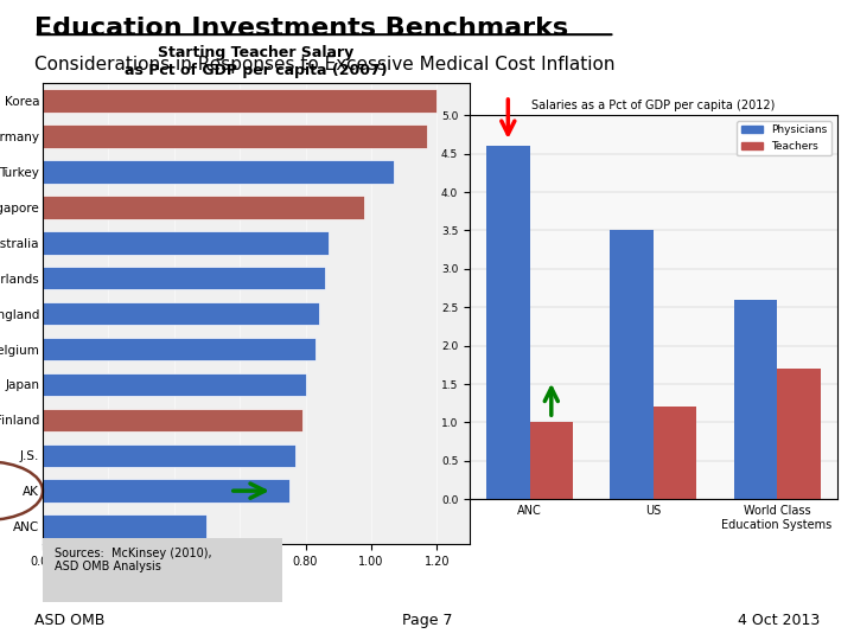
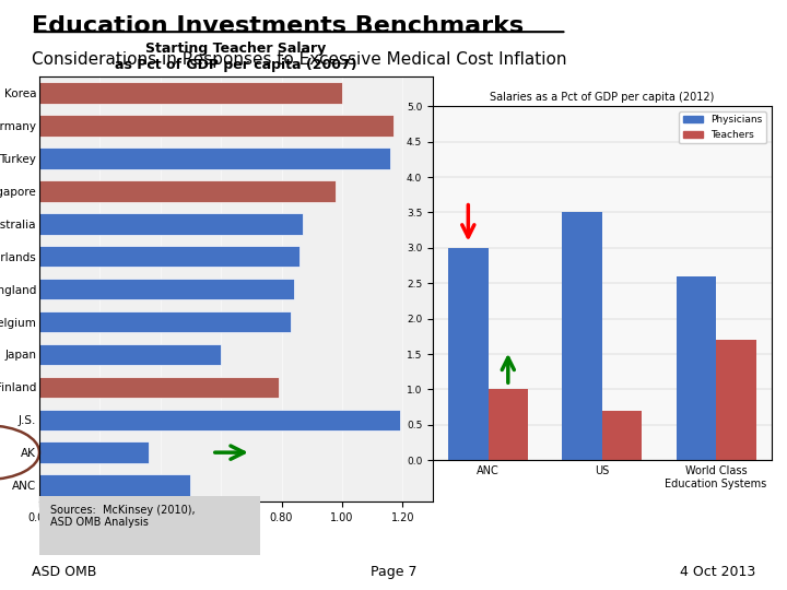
Korea: 1.20 -> 1.00
Turkey: 1.07 -> 1.16
Japan: 0.80 -> 0.60
J.S.: 0.77 -> 1.19
AK: 0.75 -> 0.36
Salaries as a Pct of GDP per capita (2012)/Physicians/ANC: 4.6 -> 3.0
Salaries as a Pct of GDP per capita (2012)/Teachers/US: 1.2 -> 0.7
